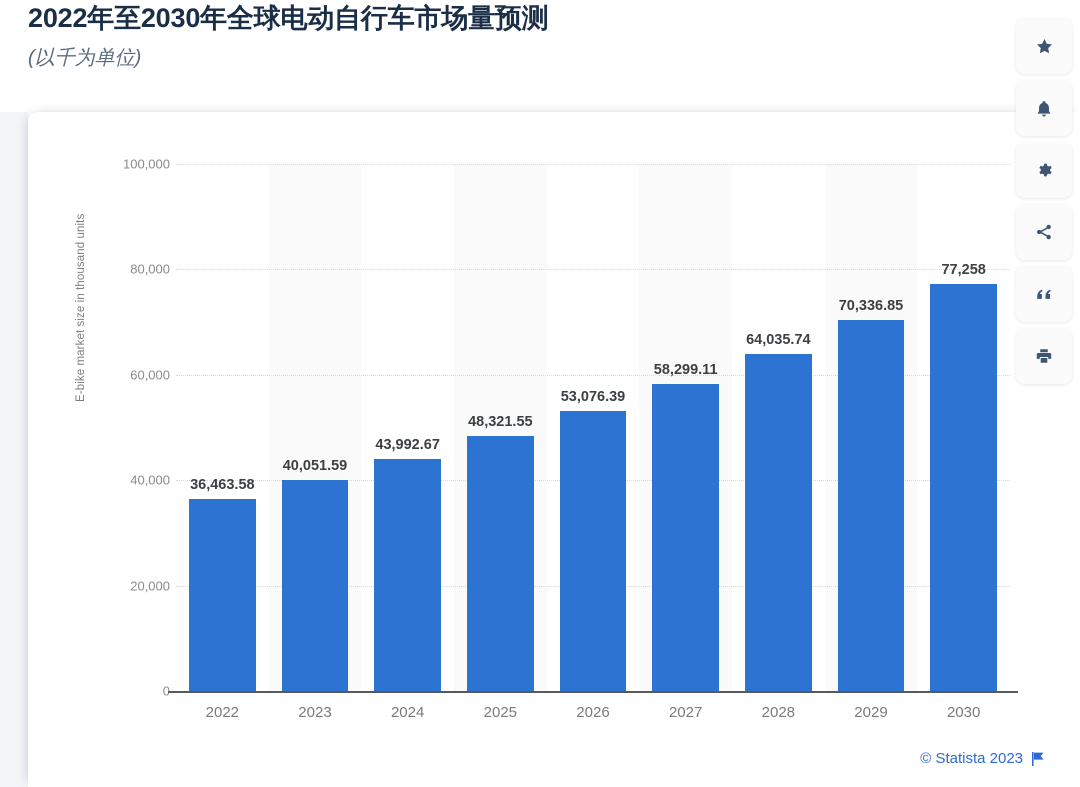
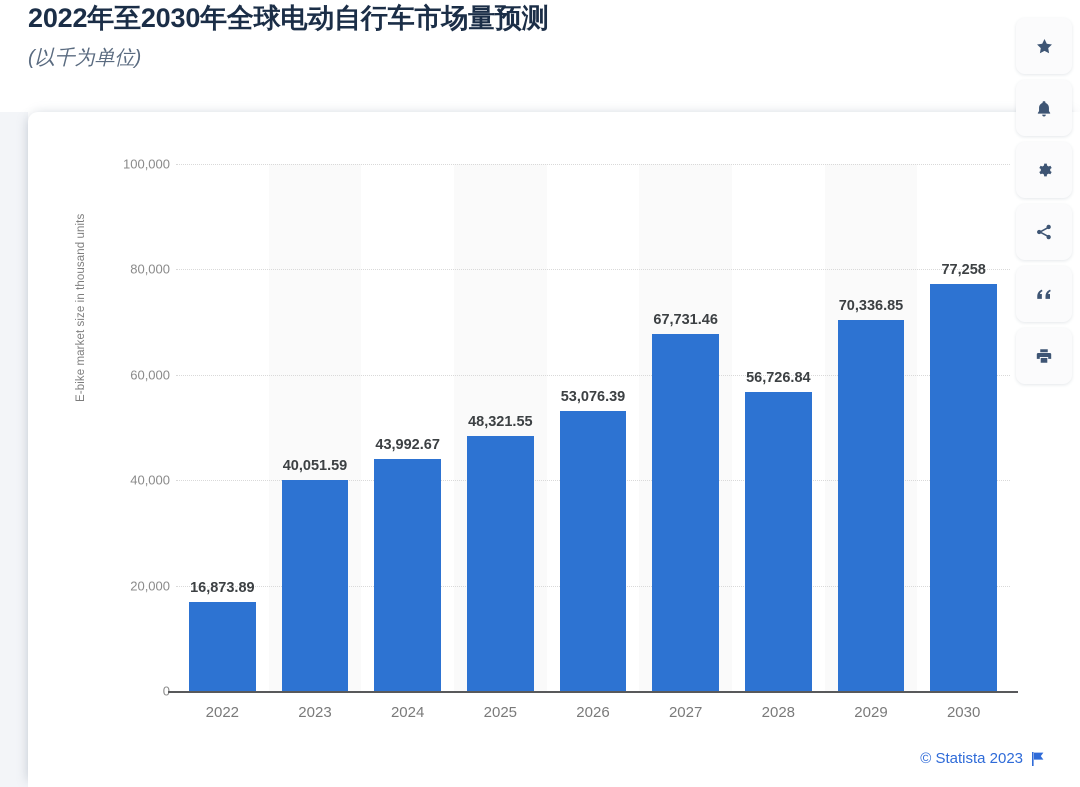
2022: 36,463.58 -> 16,873.89
2027: 58,299.11 -> 67,731.46
2028: 64,035.74 -> 56,726.84
